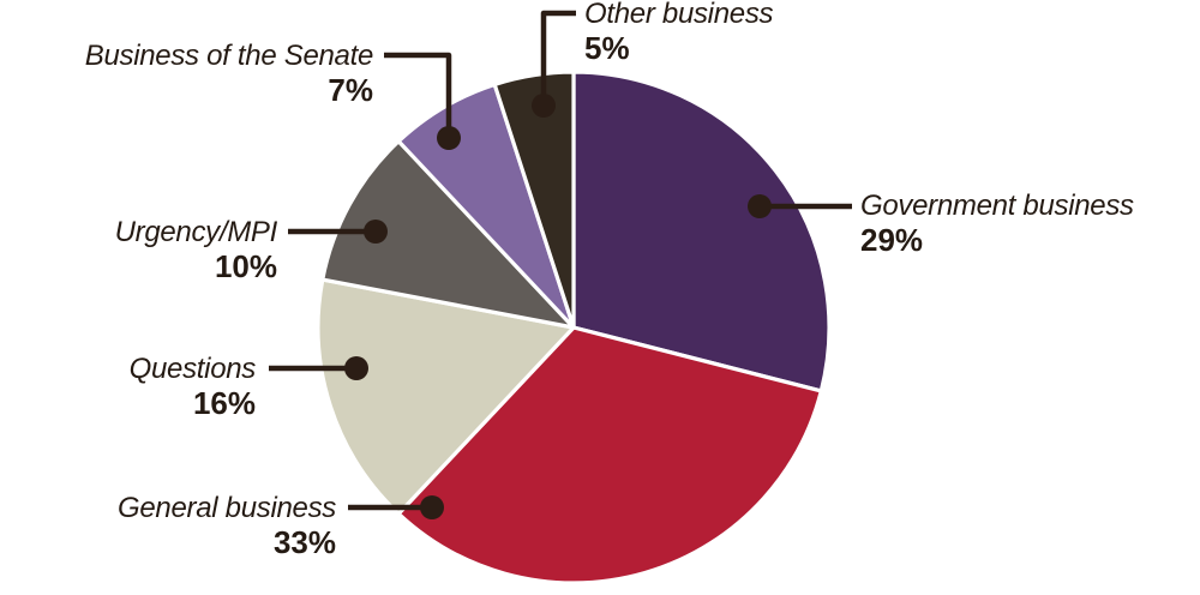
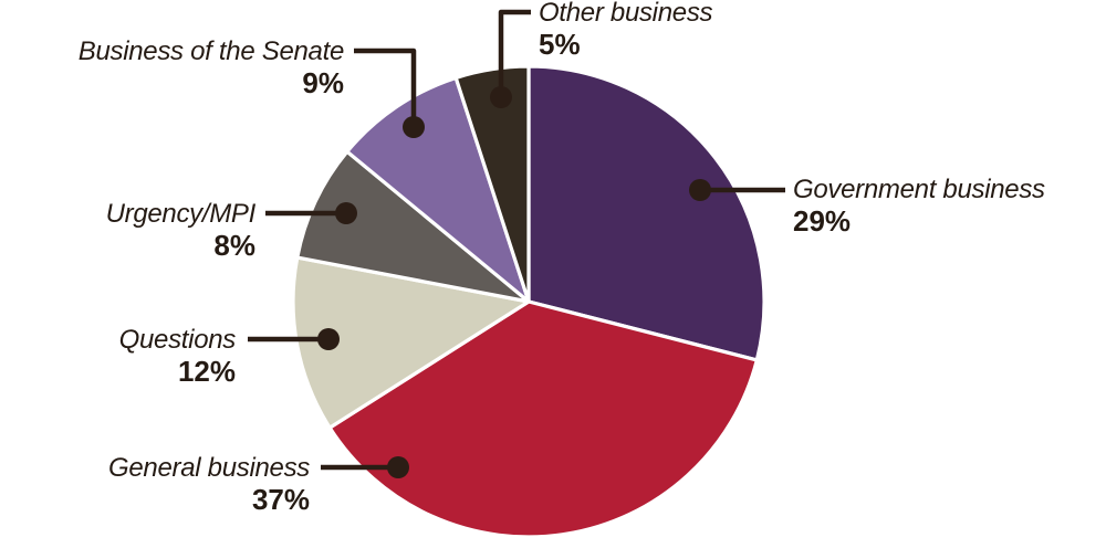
General business: 33% -> 37%
Questions: 16% -> 12%
Urgency/MPI: 10% -> 8%
Business of the Senate: 7% -> 9%
